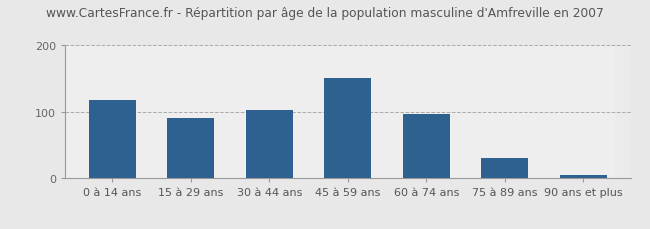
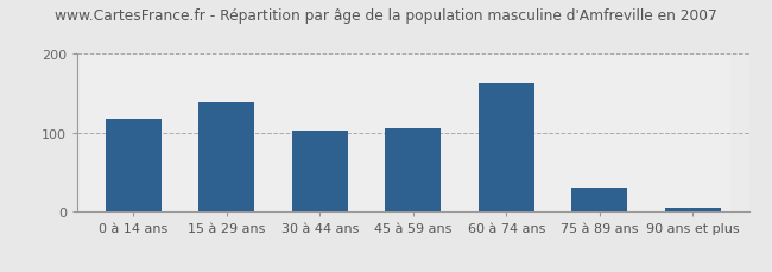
15 à 29 ans: 90 -> 138
45 à 59 ans: 150 -> 106
60 à 74 ans: 97 -> 162
